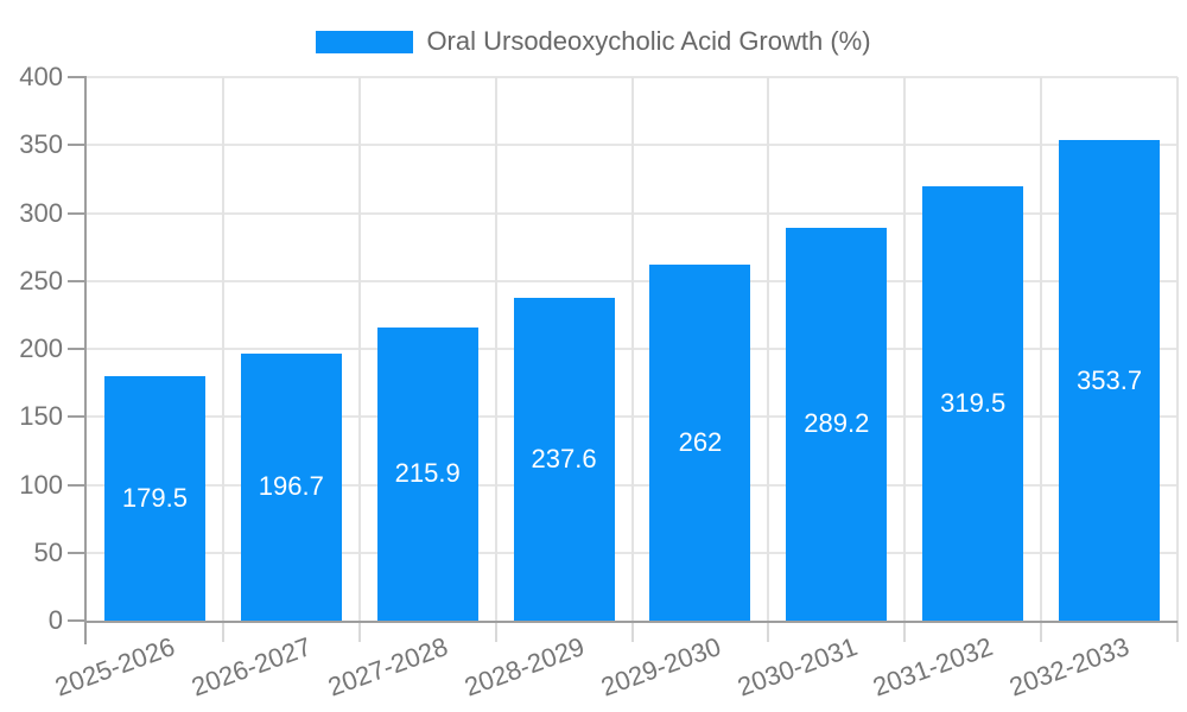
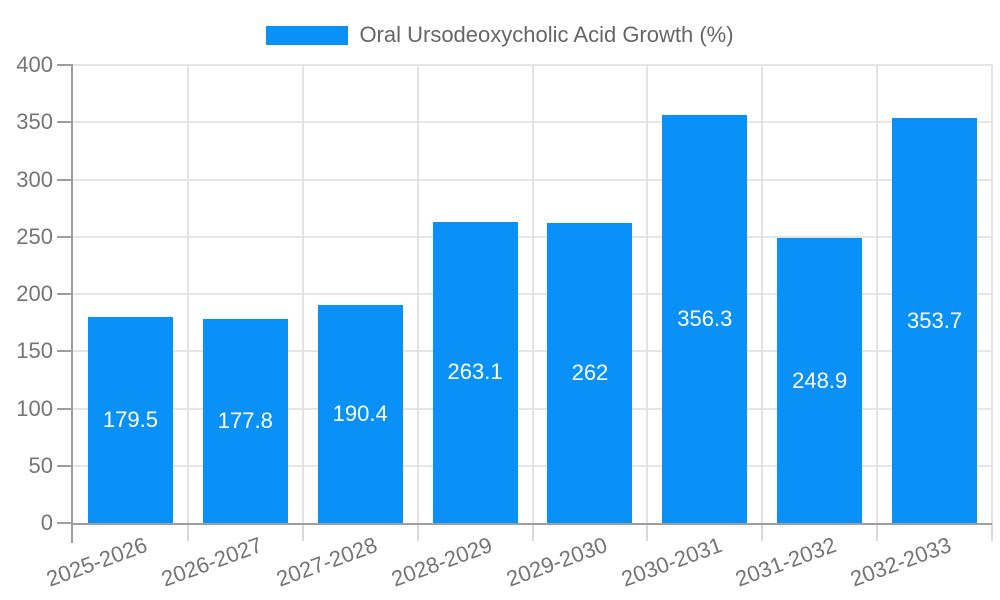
2026-2027: 196.7 -> 177.8
2027-2028: 215.9 -> 190.4
2028-2029: 237.6 -> 263.1
2030-2031: 289.2 -> 356.3
2031-2032: 319.5 -> 248.9
